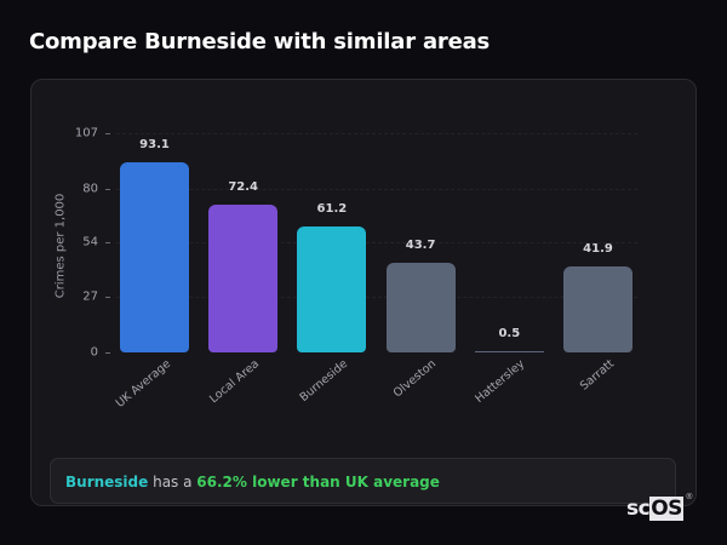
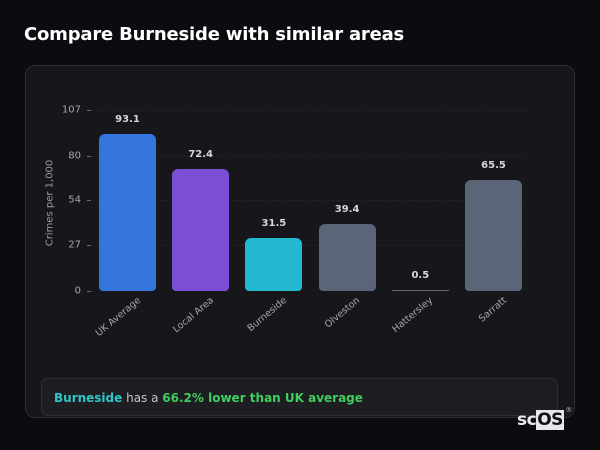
Burneside: 61.2 -> 31.5
Olveston: 43.7 -> 39.4
Sarratt: 41.9 -> 65.5
